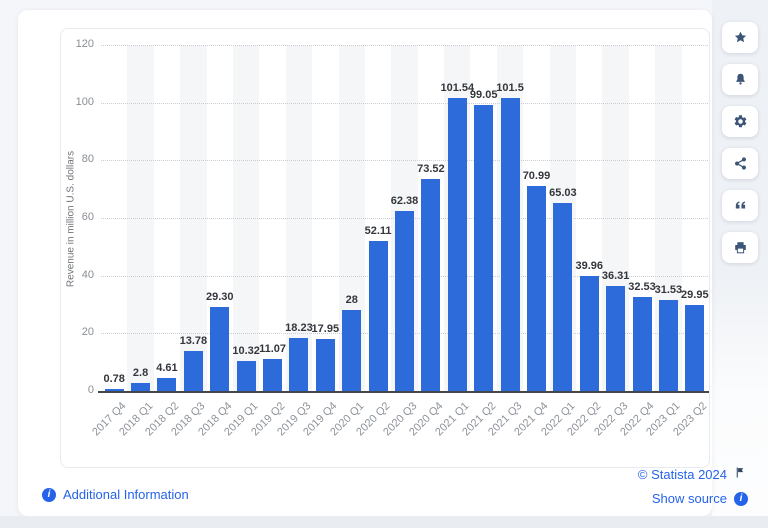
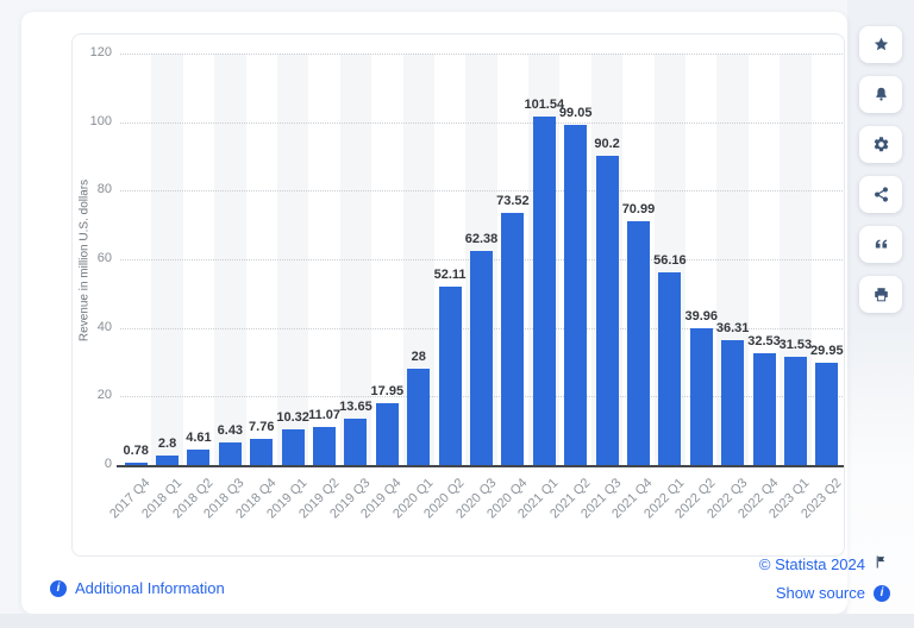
2018 Q3: 13.78 -> 6.43
2018 Q4: 29.30 -> 7.76
2019 Q3: 18.23 -> 13.65
2021 Q3: 101.5 -> 90.2
2022 Q1: 65.03 -> 56.16
